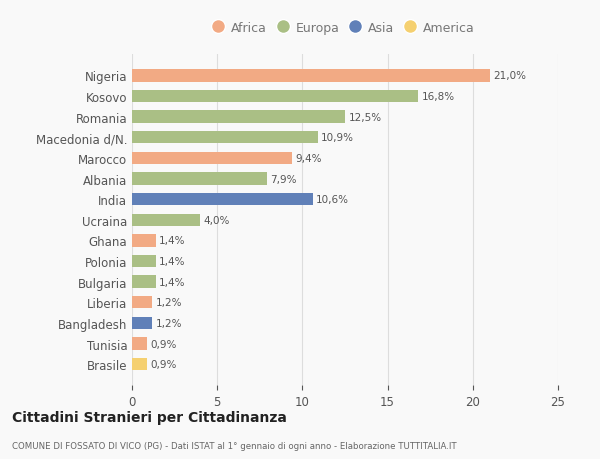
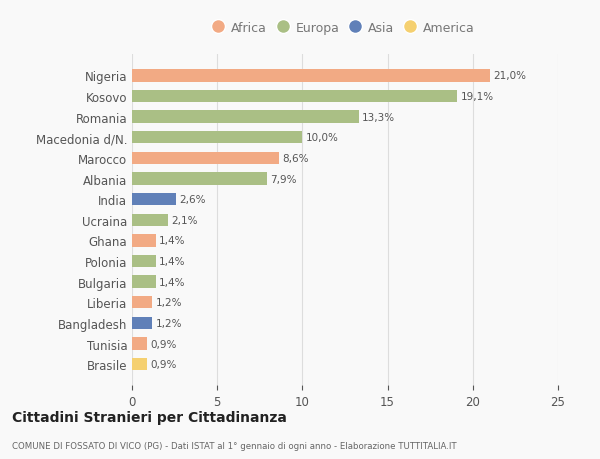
Kosovo: 16,8% -> 19,1%
Romania: 12,5% -> 13,3%
Macedonia d/N.: 10,9% -> 10,0%
Marocco: 9,4% -> 8,6%
India: 10,6% -> 2,6%
Ucraina: 4,0% -> 2,1%
